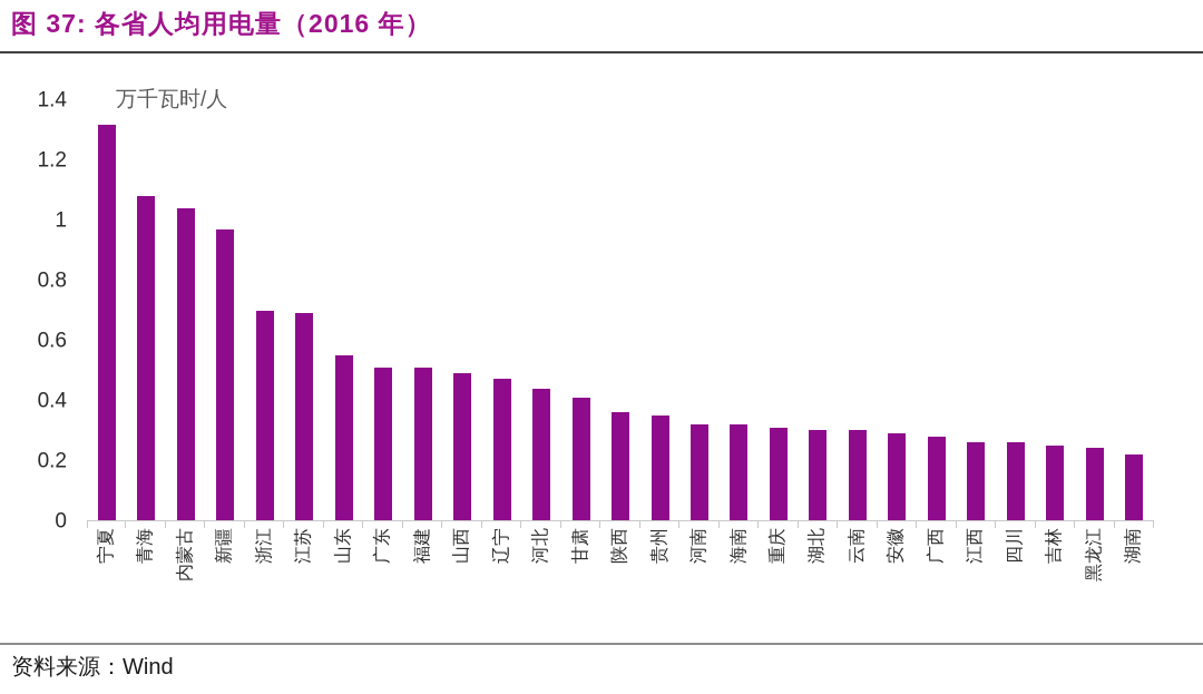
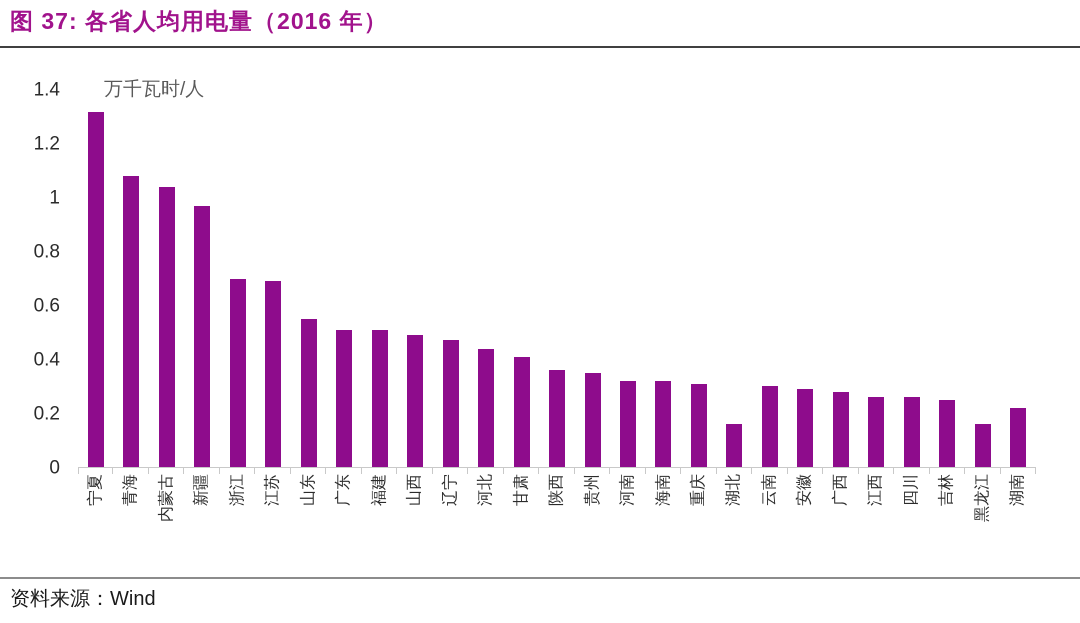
湖北: 0.30 -> 0.16
黑龙江: 0.24 -> 0.16
